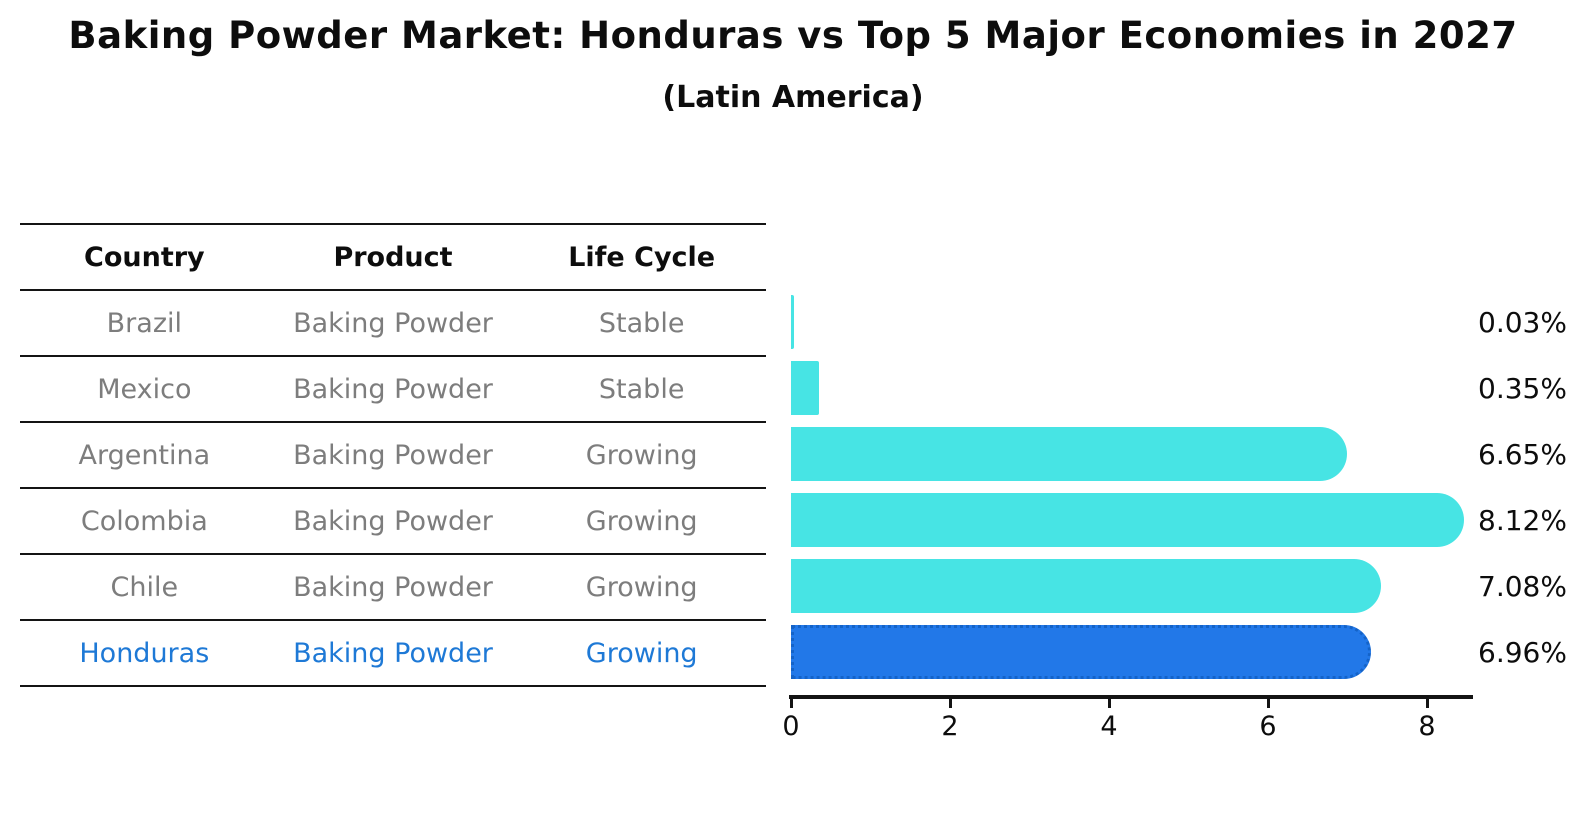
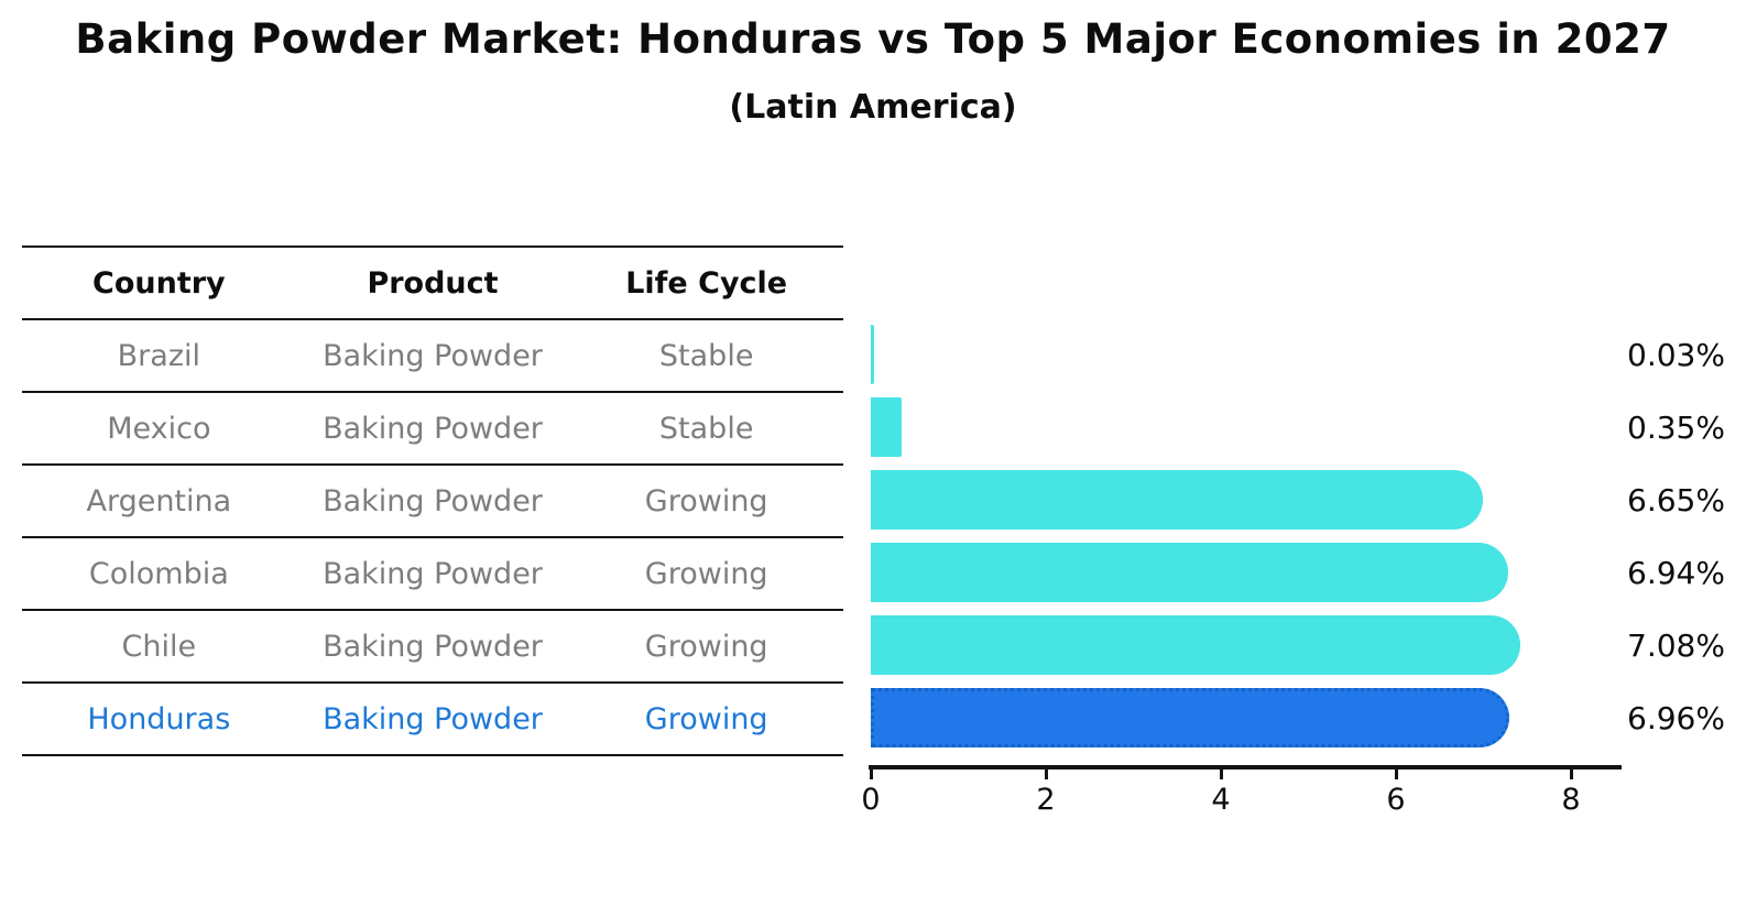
Colombia: 8.12% -> 6.94%
